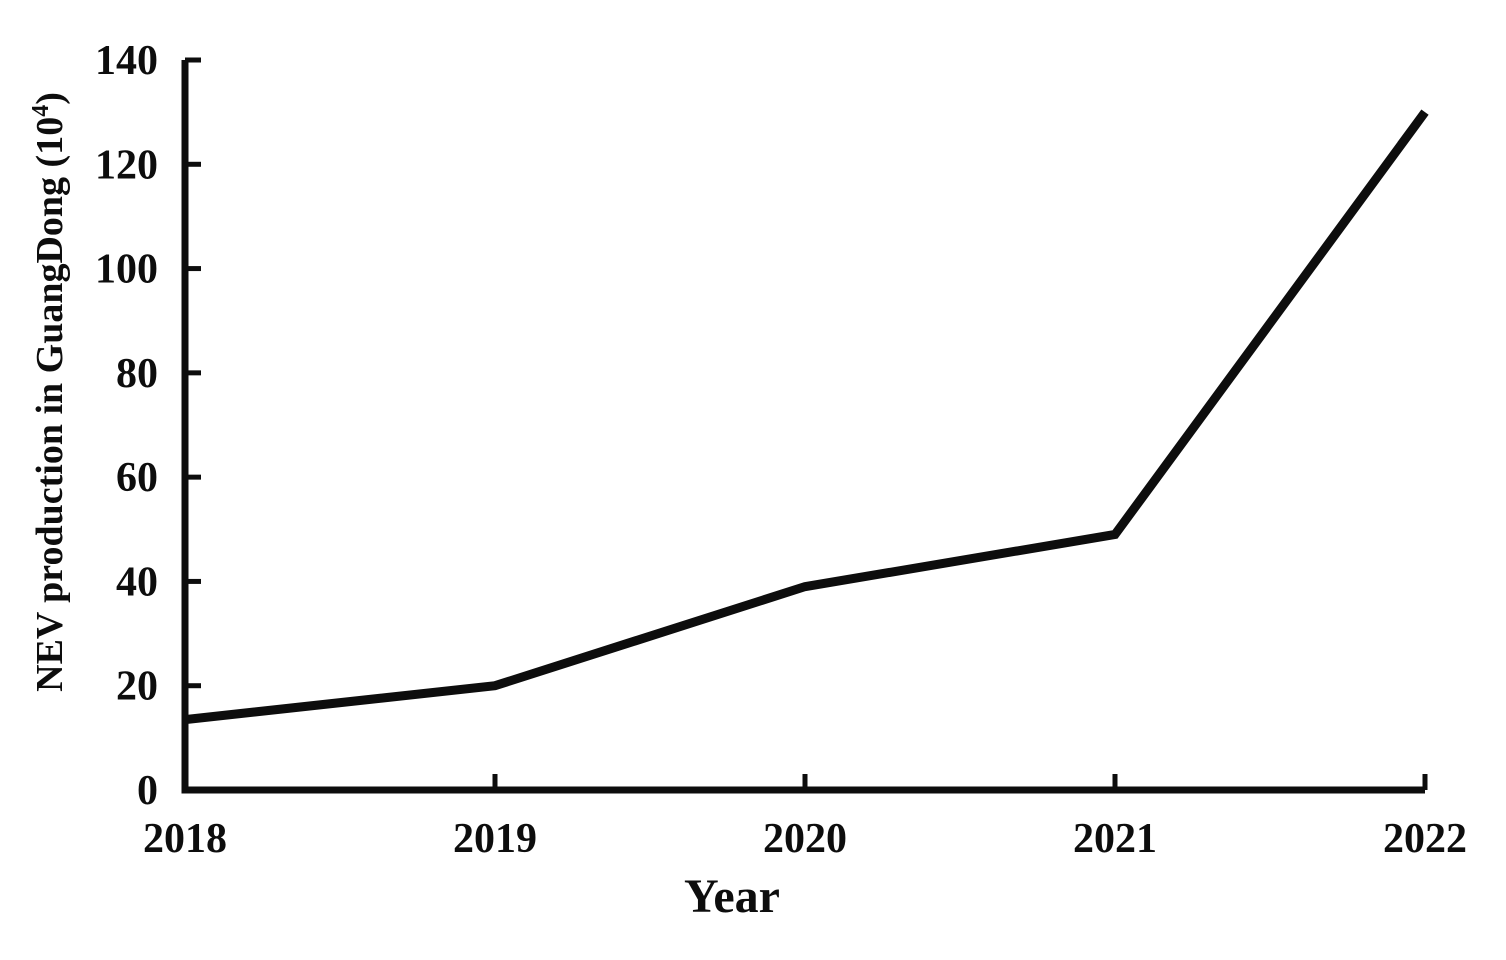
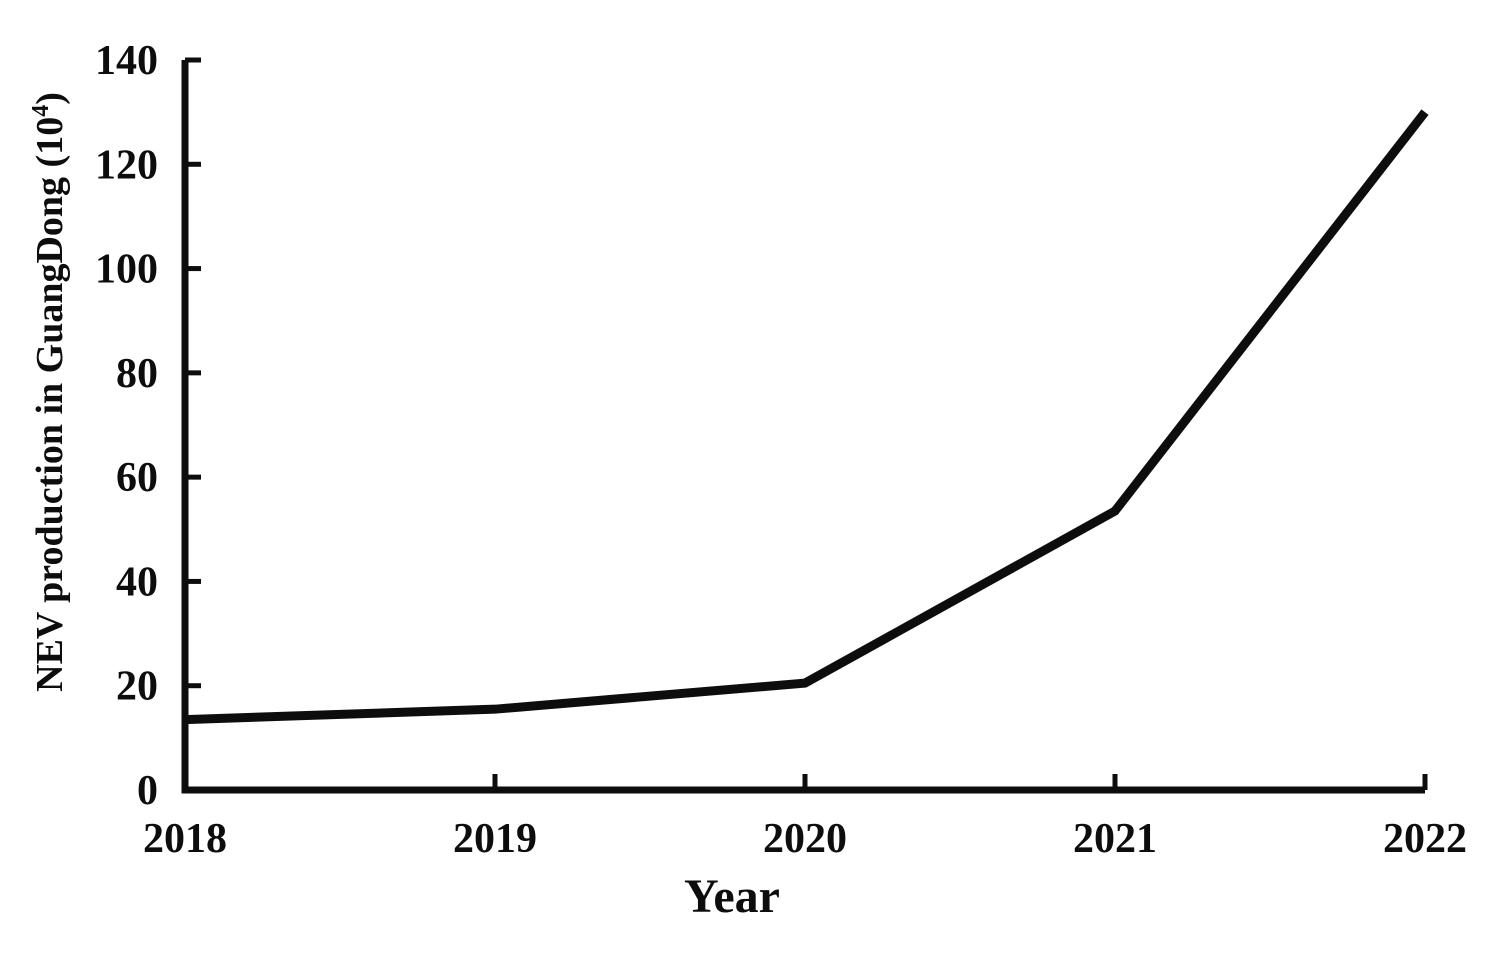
2019: 20 -> 16
2020: 39 -> 20
2021: 49 -> 54
